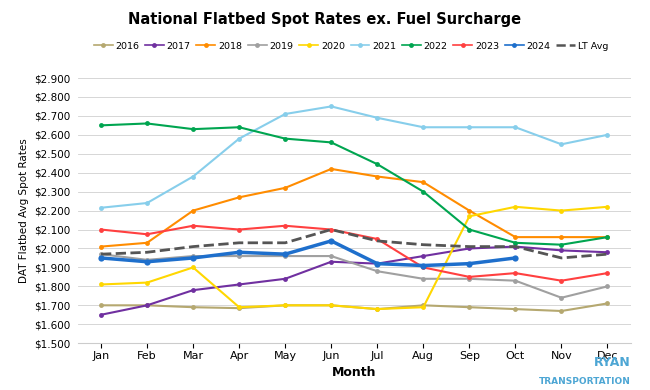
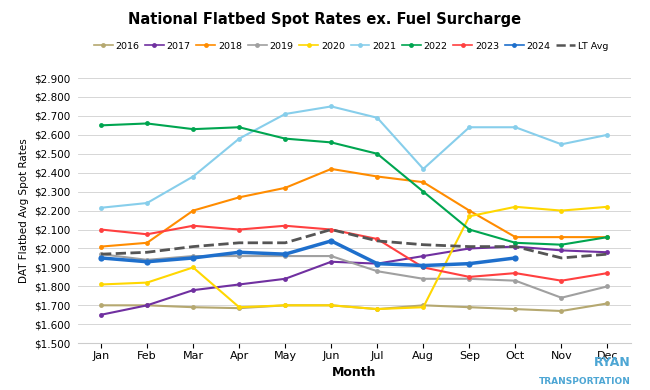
2022/Jul: $2.44 -> $2.50
2021/Aug: $2.64 -> $2.42
